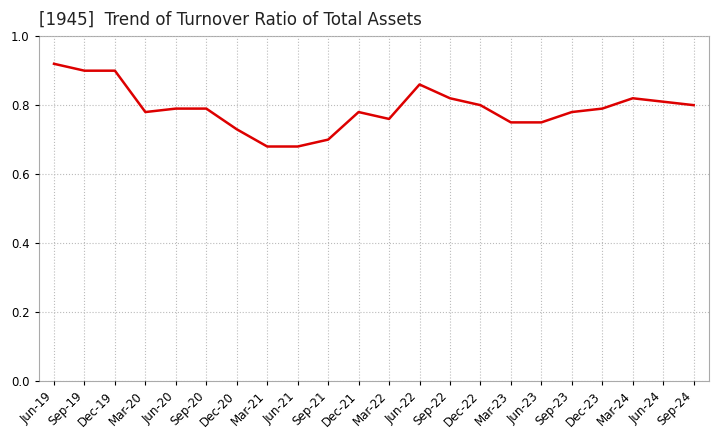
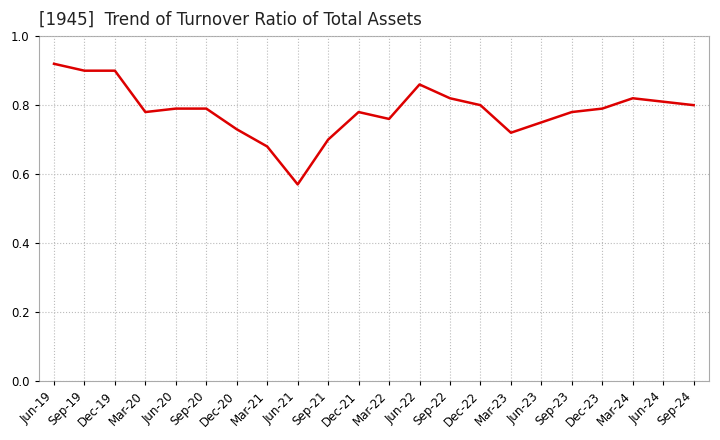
Jun-21: 0.68 -> 0.57
Mar-23: 0.75 -> 0.72
